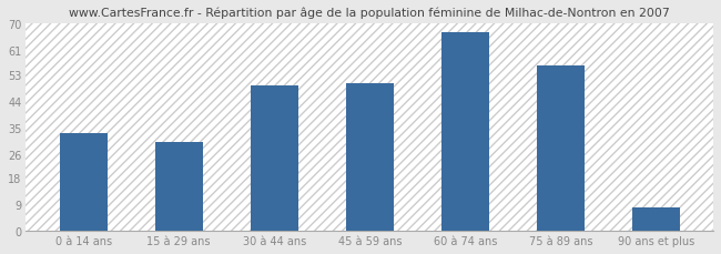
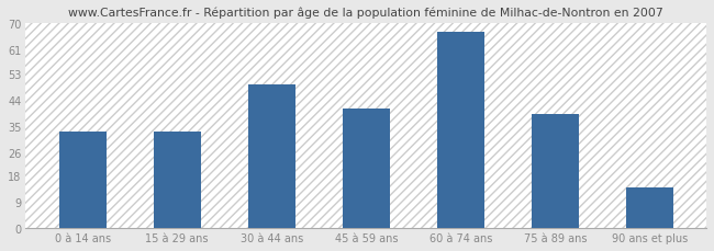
15 à 29 ans: 30 -> 33
45 à 59 ans: 50 -> 41
75 à 89 ans: 56 -> 39
90 ans et plus: 8 -> 14
